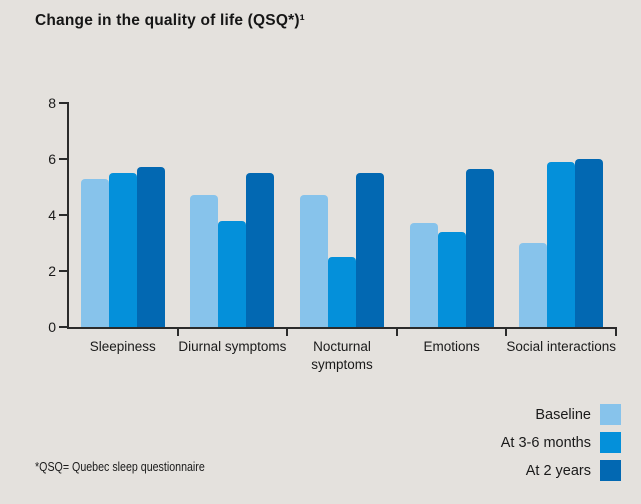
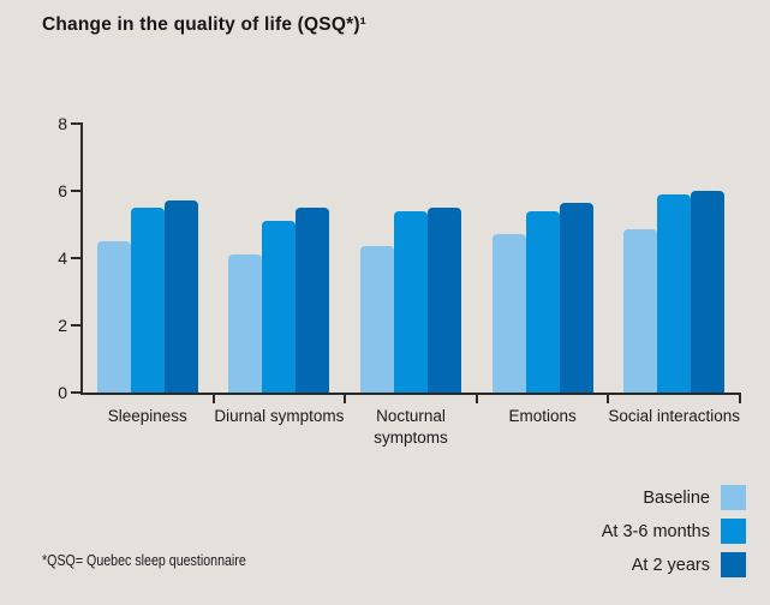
Baseline/Sleepiness: 5.3 -> 4.5
Baseline/Diurnal symptoms: 4.7 -> 4.1
At 3-6 months/Diurnal symptoms: 3.8 -> 5.1
Baseline/Nocturnal symptoms: 4.7 -> 4.3
At 3-6 months/Nocturnal symptoms: 2.5 -> 5.4
Baseline/Emotions: 3.7 -> 4.7
At 3-6 months/Emotions: 3.4 -> 5.4
Baseline/Social interactions: 3.0 -> 4.8
